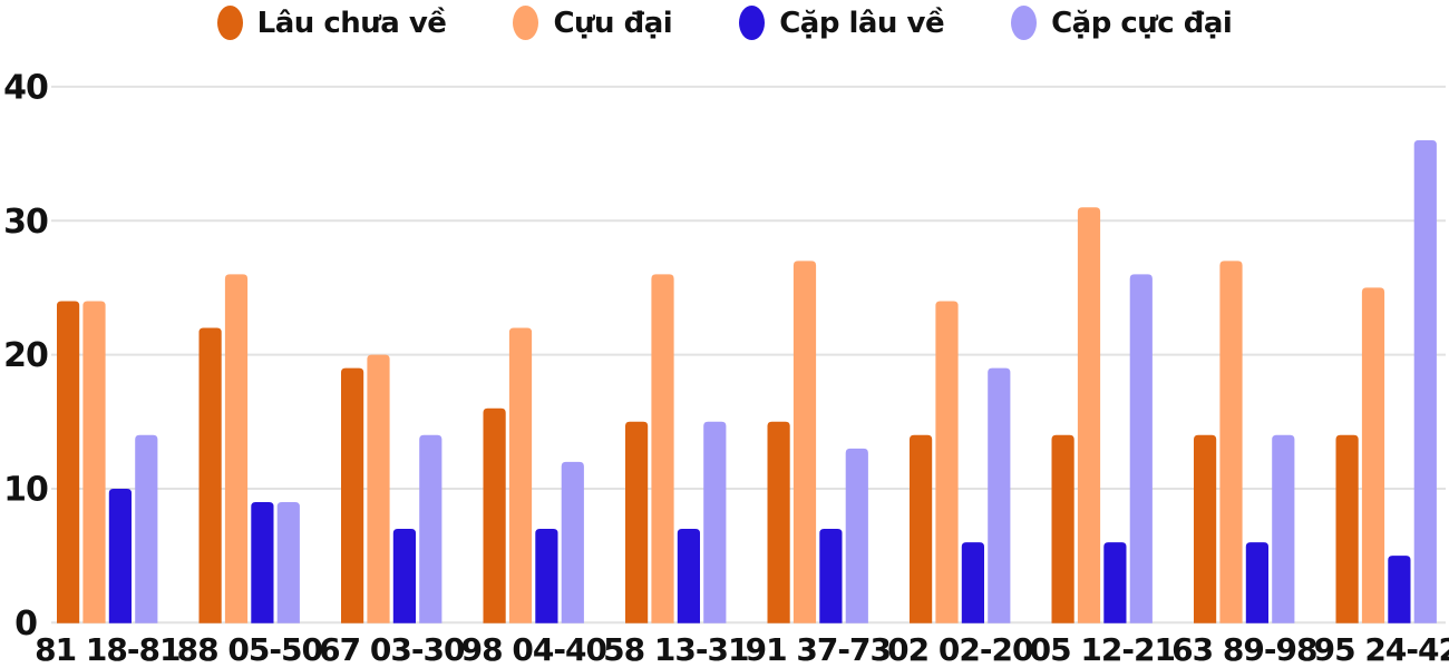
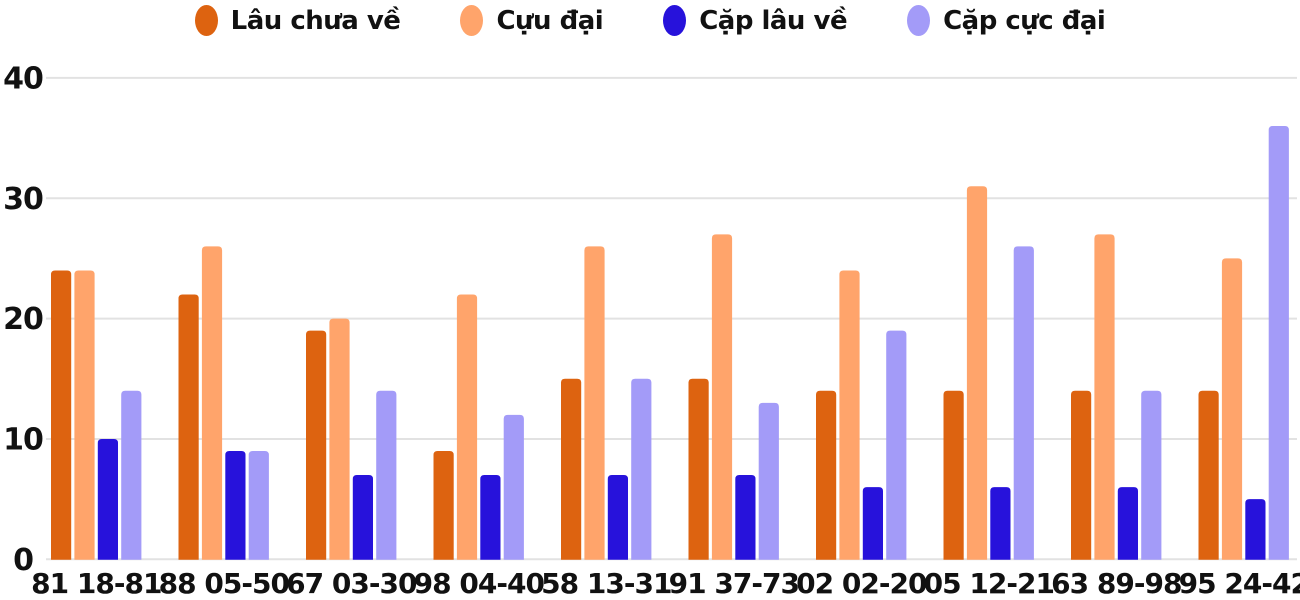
Lâu chưa về/98 04-40: 16 -> 9
